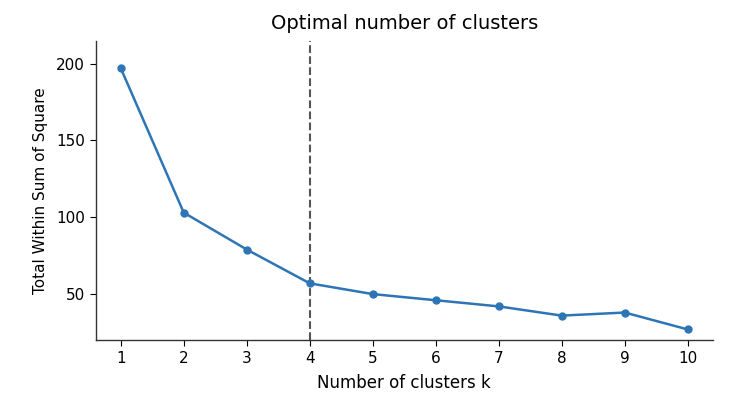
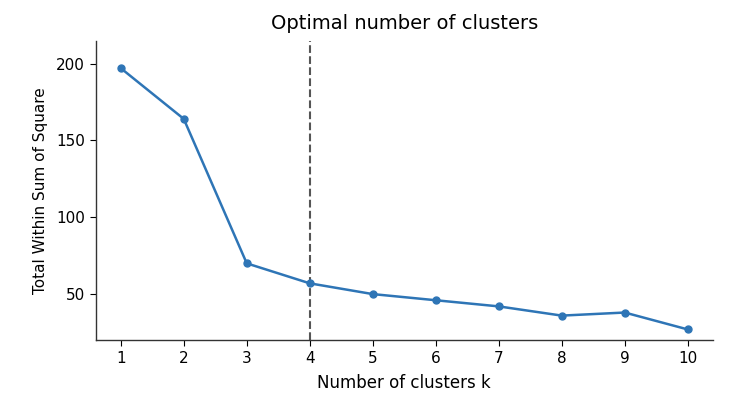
2: 103 -> 164
3: 79 -> 70
